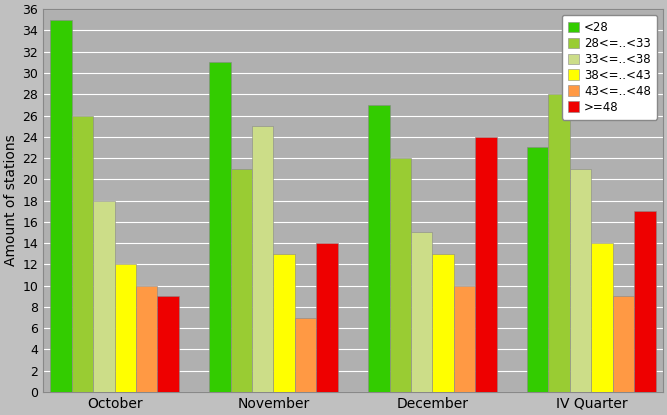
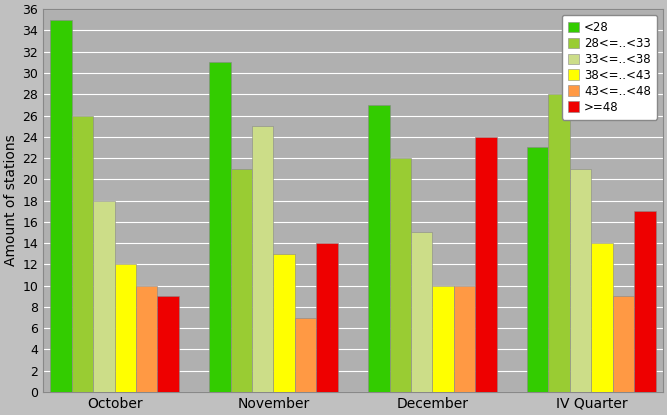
38<=..<43/December: 13 -> 10
